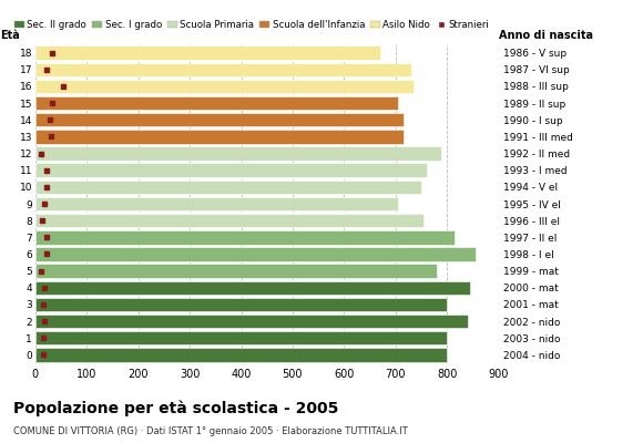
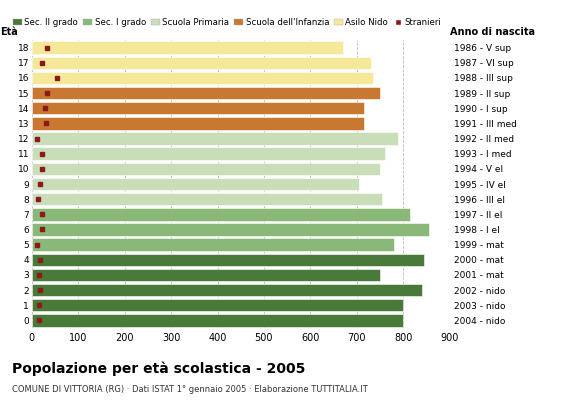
15: 705 -> 750
3: 800 -> 750
